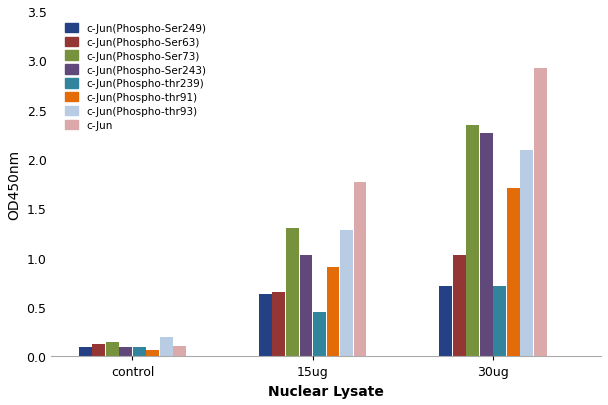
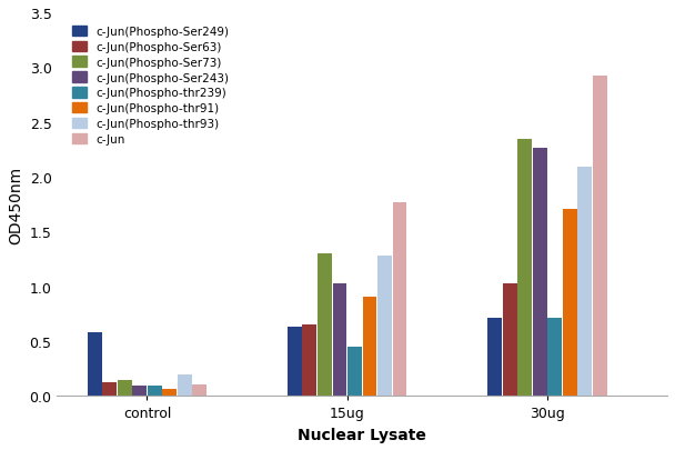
c-Jun(Phospho-Ser249)/control: 0.10 -> 0.58
